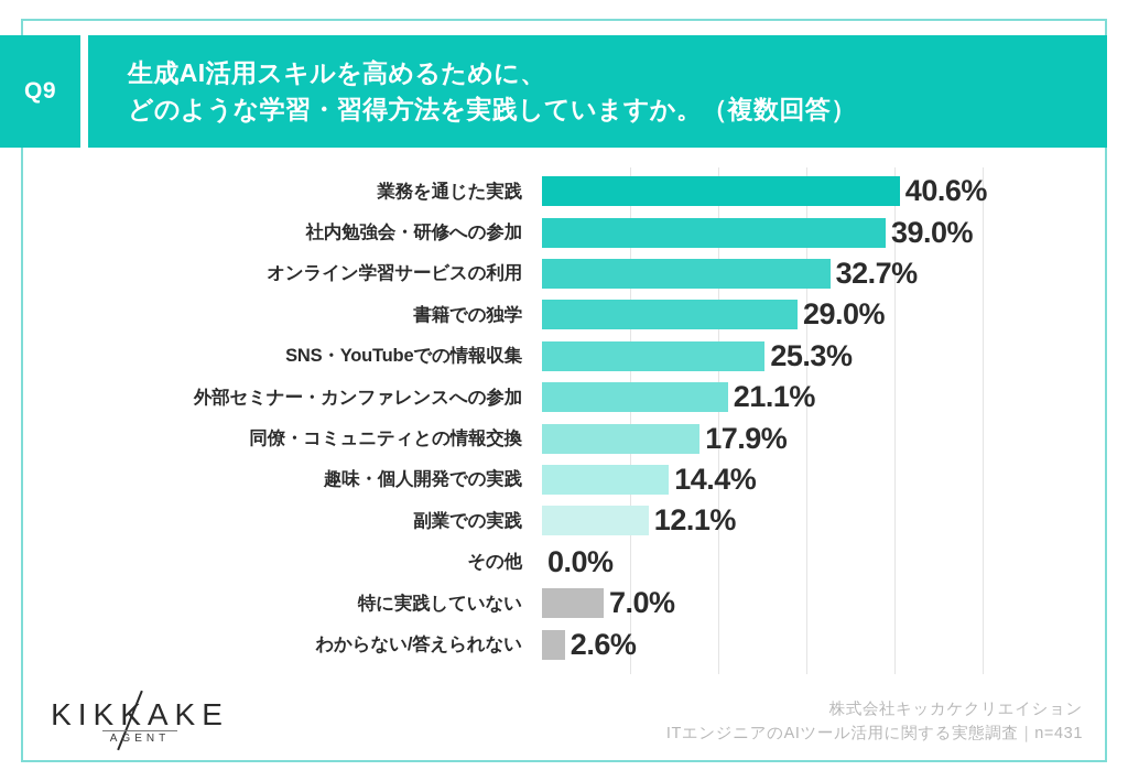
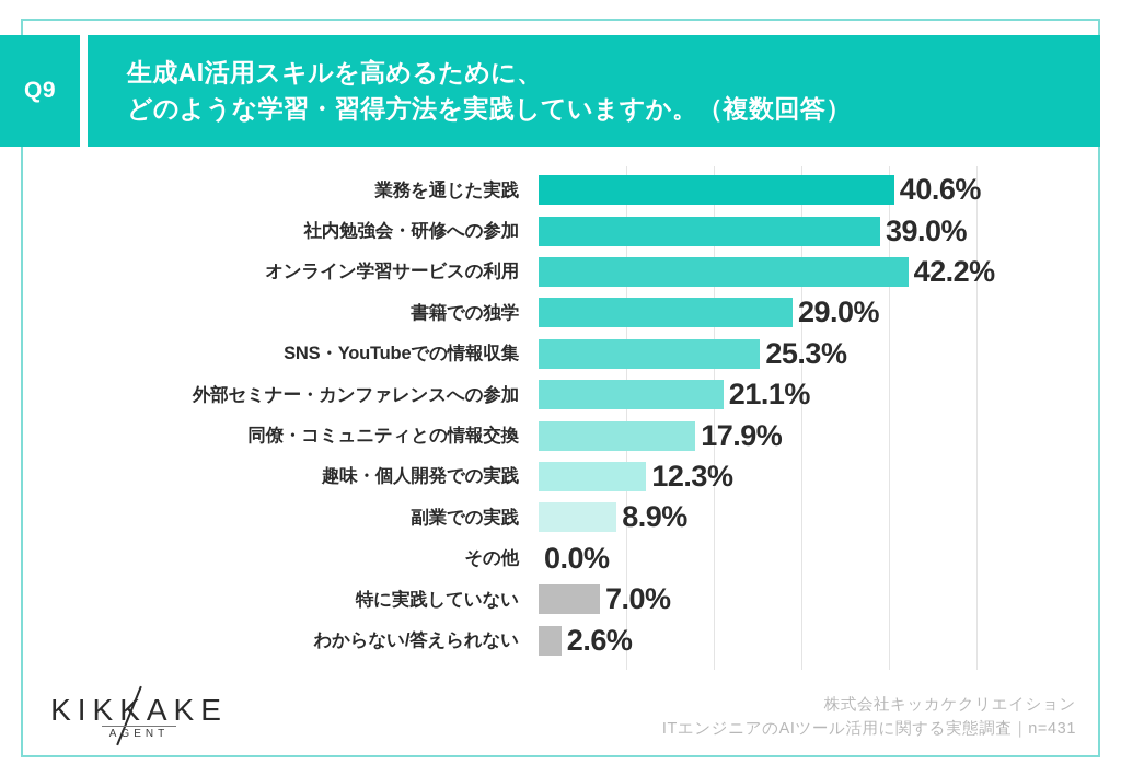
オンライン学習サービスの利用: 32.7% -> 42.2%
趣味・個人開発での実践: 14.4% -> 12.3%
副業での実践: 12.1% -> 8.9%
